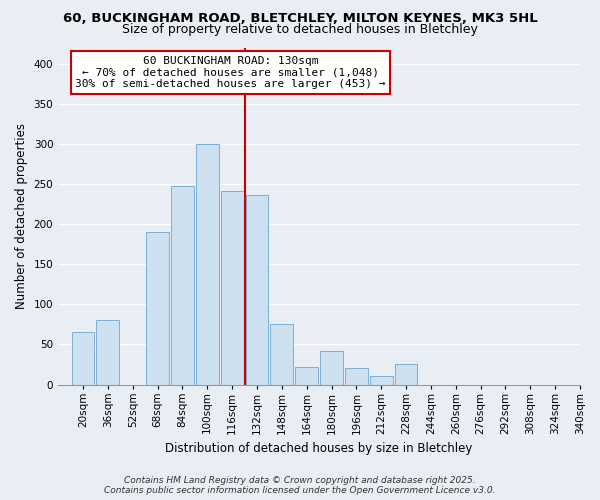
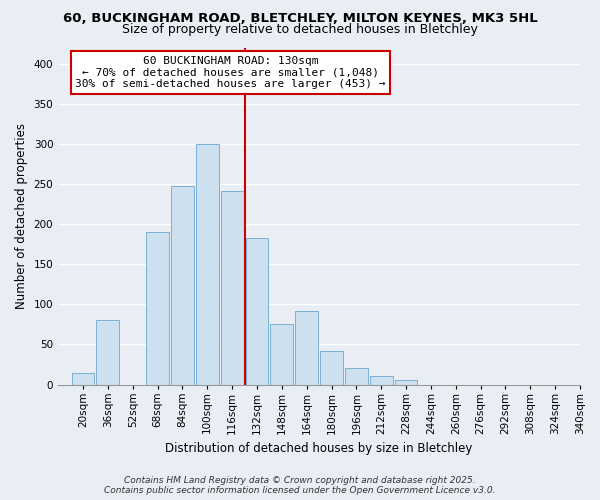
20sqm: 66 -> 15
132sqm: 236 -> 183
164sqm: 22 -> 92
228sqm: 26 -> 6
